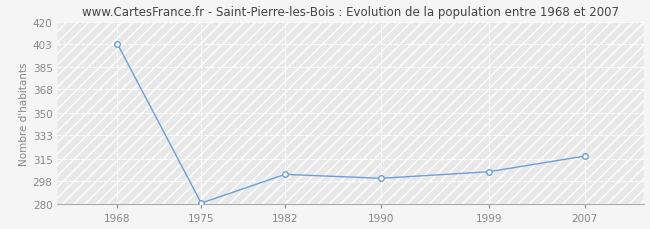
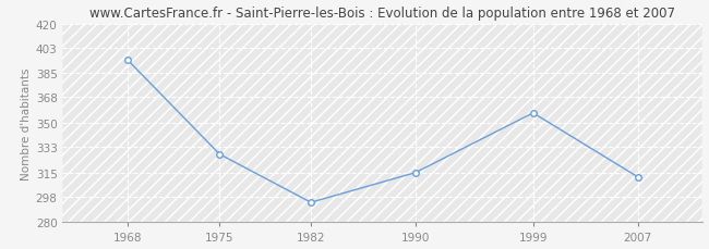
1968: 403 -> 394
1975: 281 -> 328
1982: 303 -> 294
1990: 300 -> 315
1999: 305 -> 357
2007: 317 -> 312
